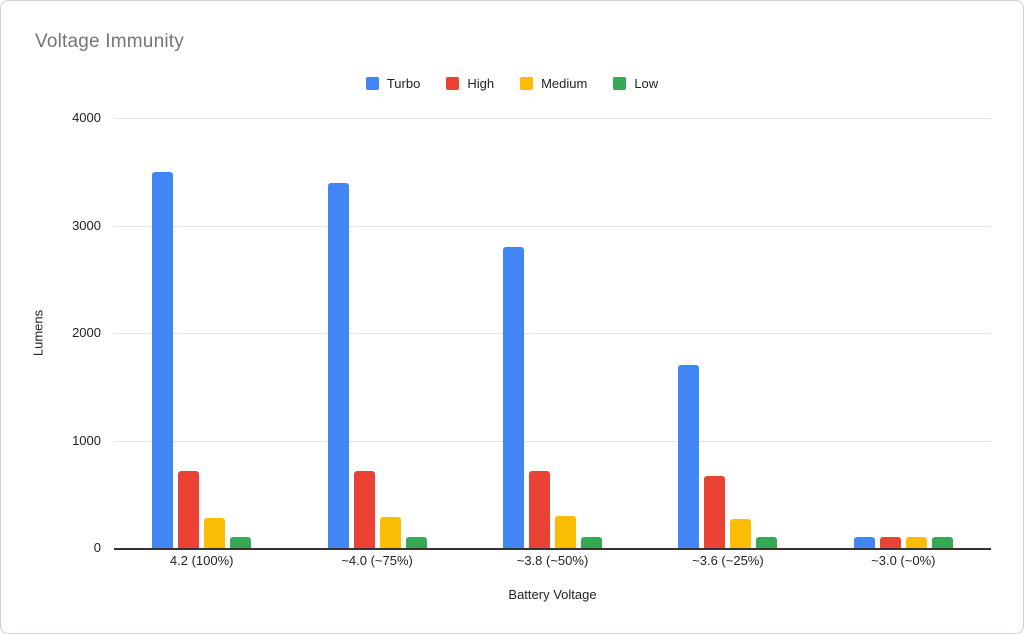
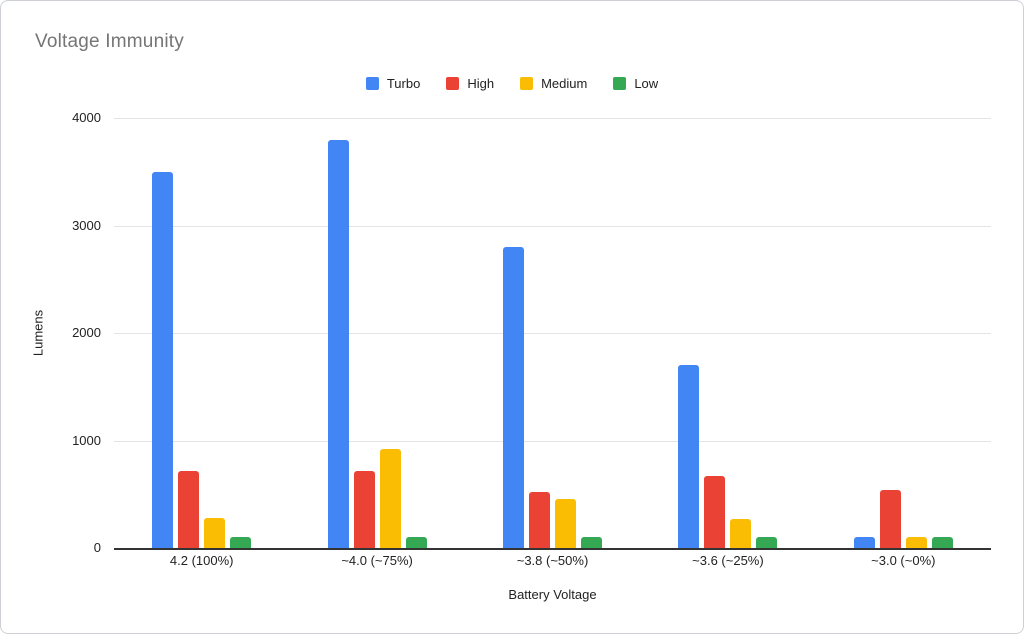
Turbo/~4.0 (~75%): 3400 -> 3800
Medium/~4.0 (~75%): 290 -> 920
High/~3.8 (~50%): 720 -> 520
Medium/~3.8 (~50%): 300 -> 460
High/~3.0 (~0%): 100 -> 540
